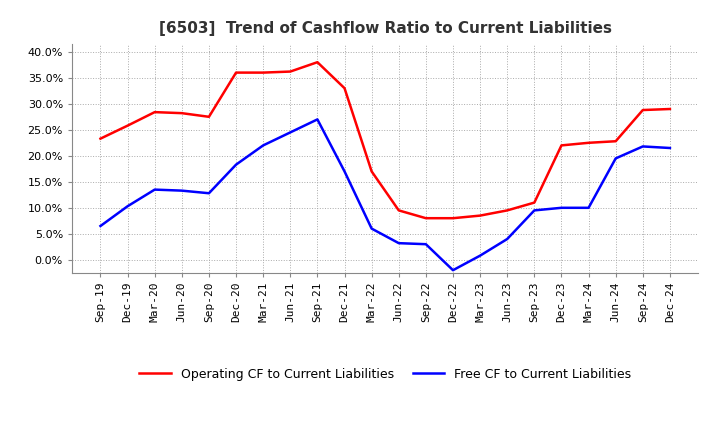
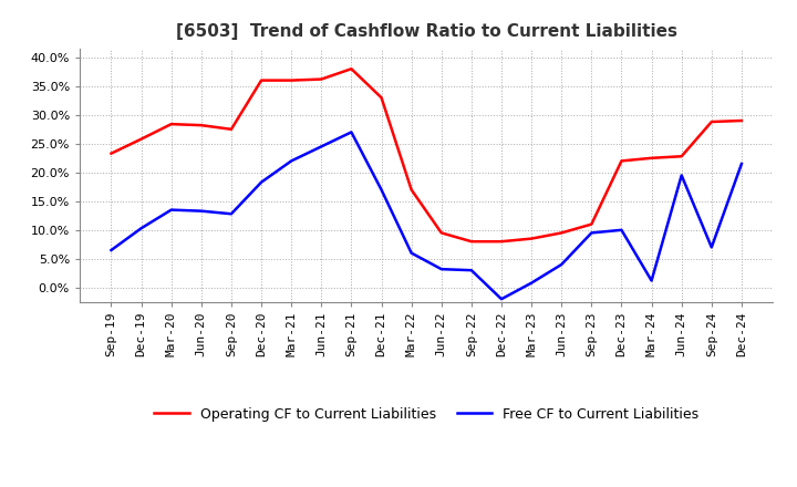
Free CF to Current Liabilities/Mar-24: 10.0% -> 1.2%
Free CF to Current Liabilities/Sep-24: 21.8% -> 7.0%
